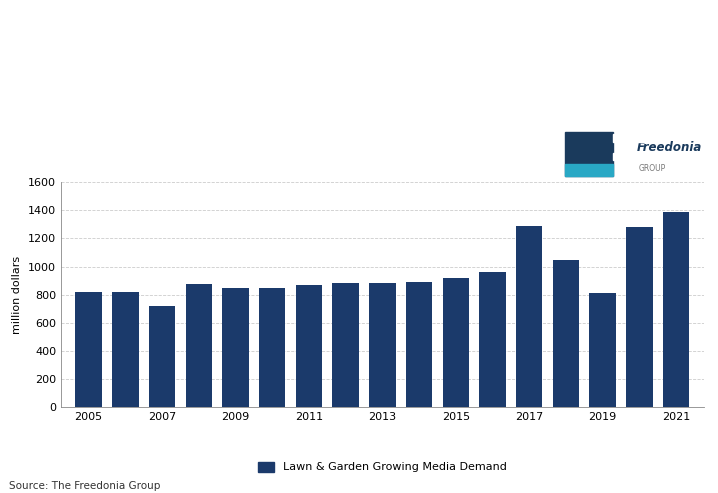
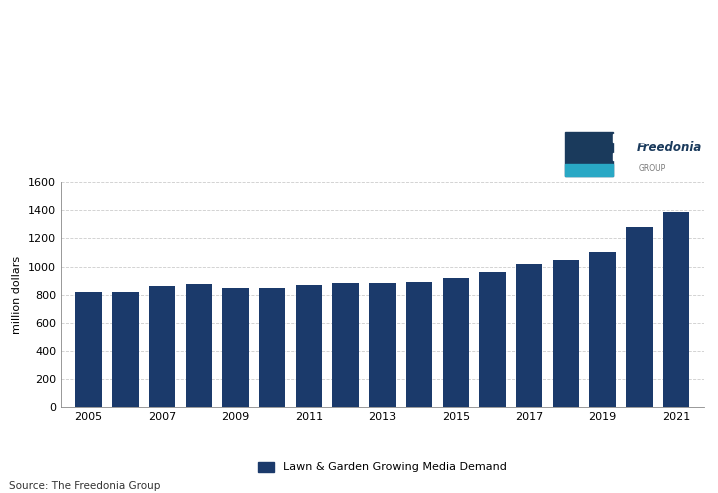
2007: 720 -> 860
2017: 1290 -> 1020
2019: 810 -> 1100
